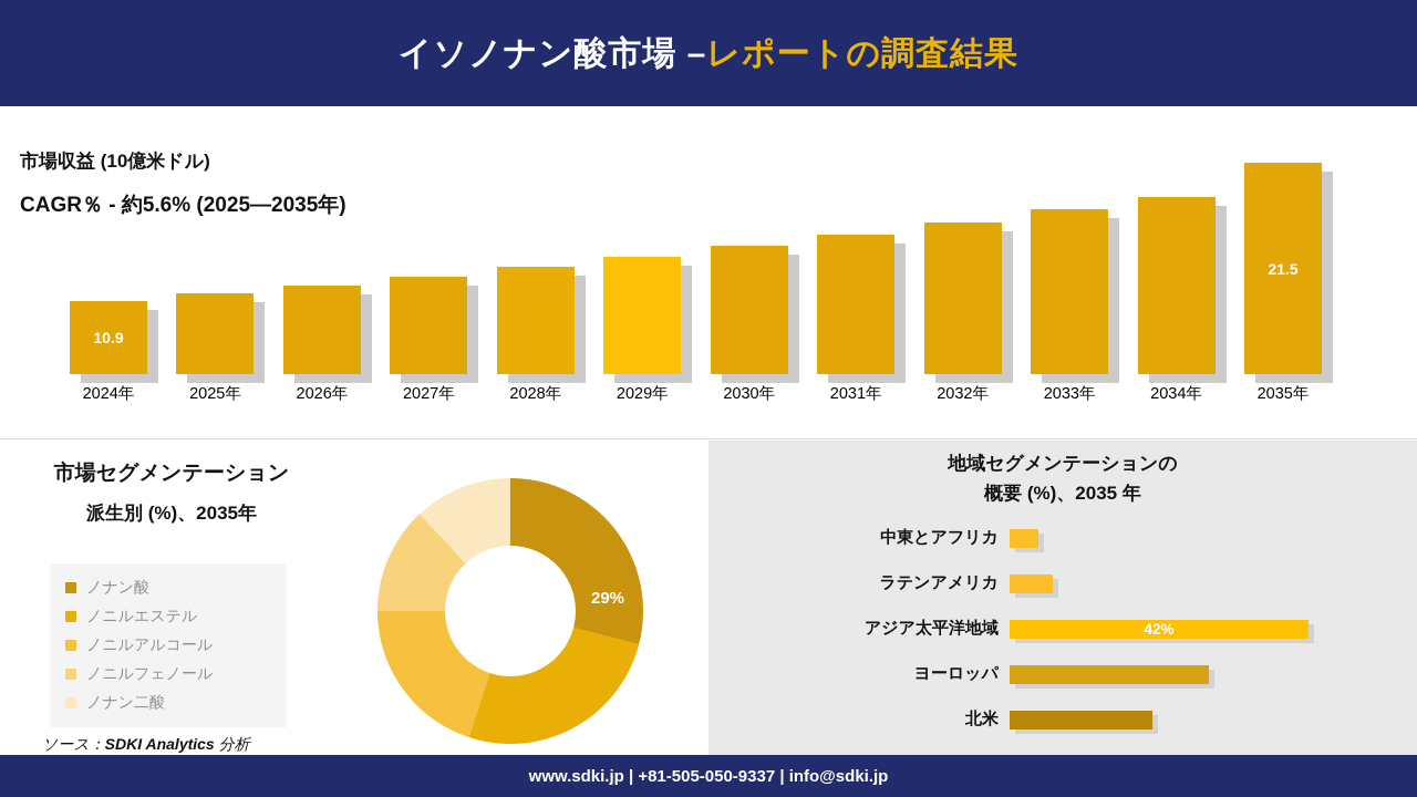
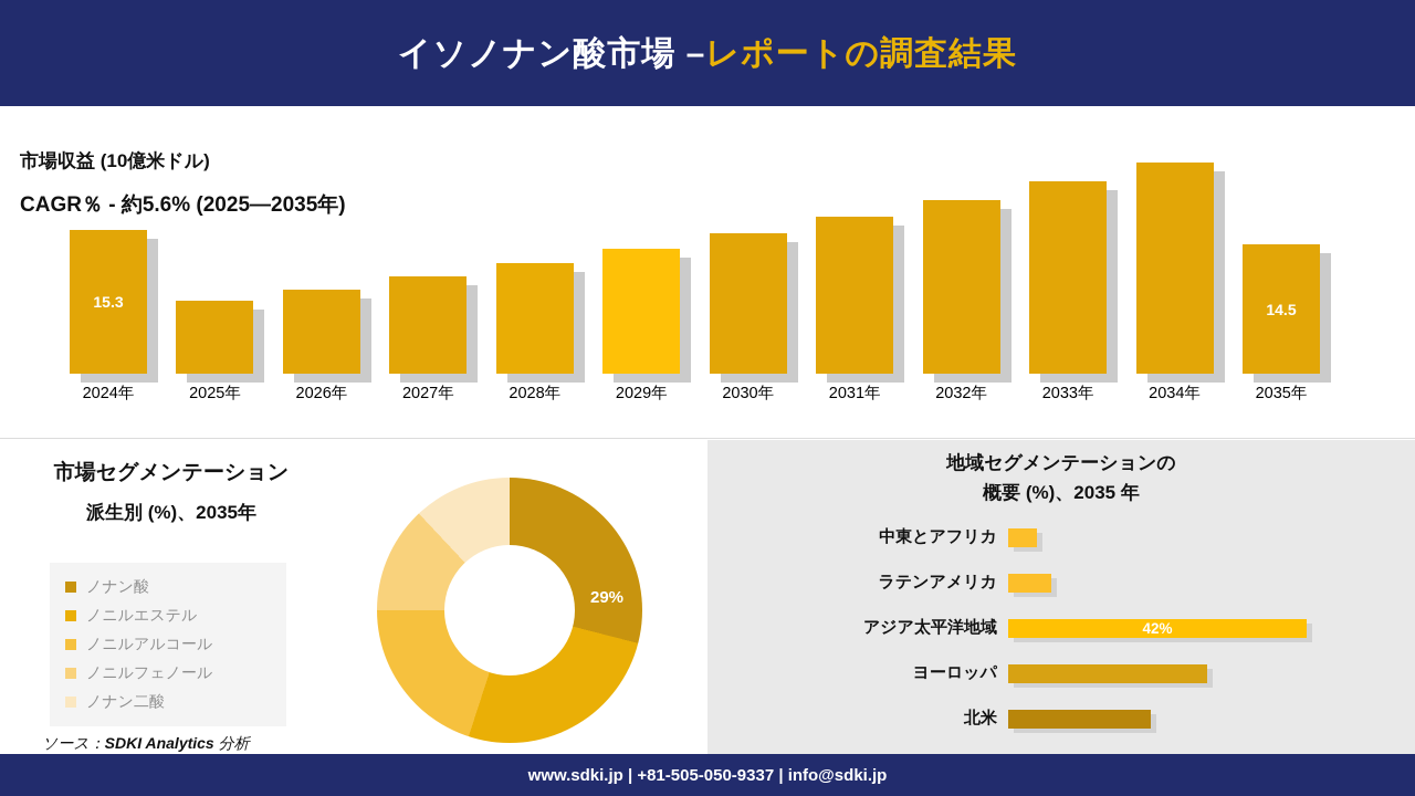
市場収益 (10億米ドル)/2024年: 10.9 -> 15.3
市場収益 (10億米ドル)/2035年: 21.5 -> 14.5
